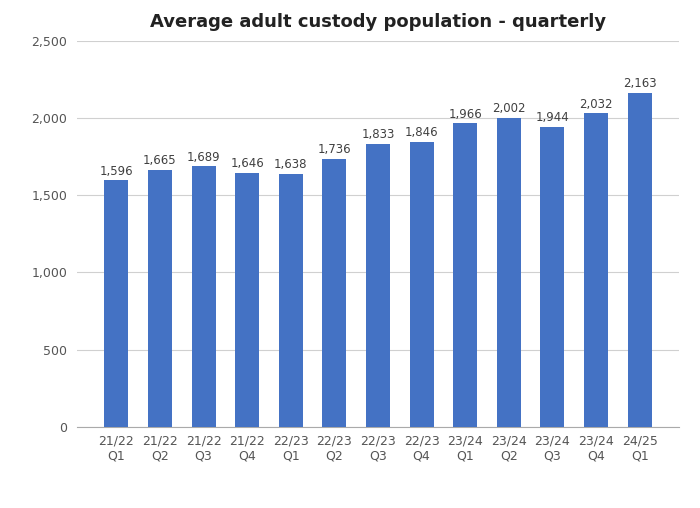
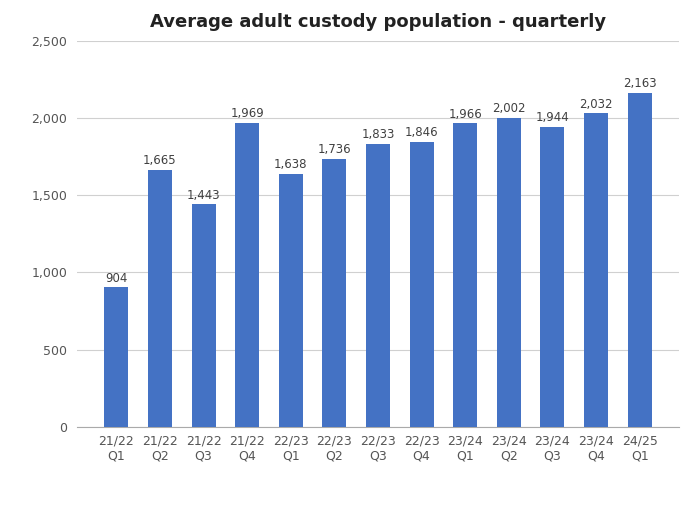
21/22 Q1: 1,596 -> 904
21/22 Q3: 1,689 -> 1,443
21/22 Q4: 1,646 -> 1,969
